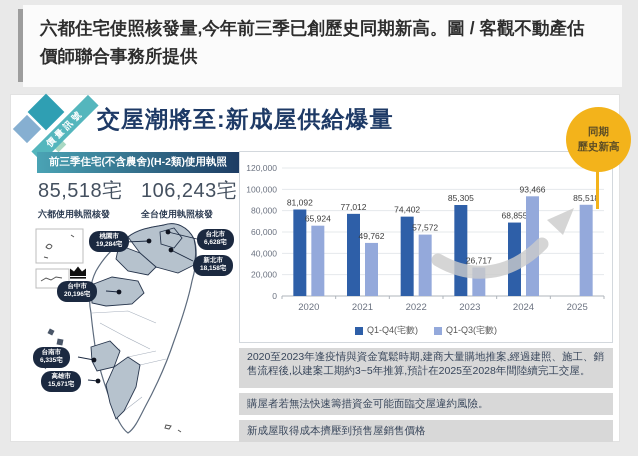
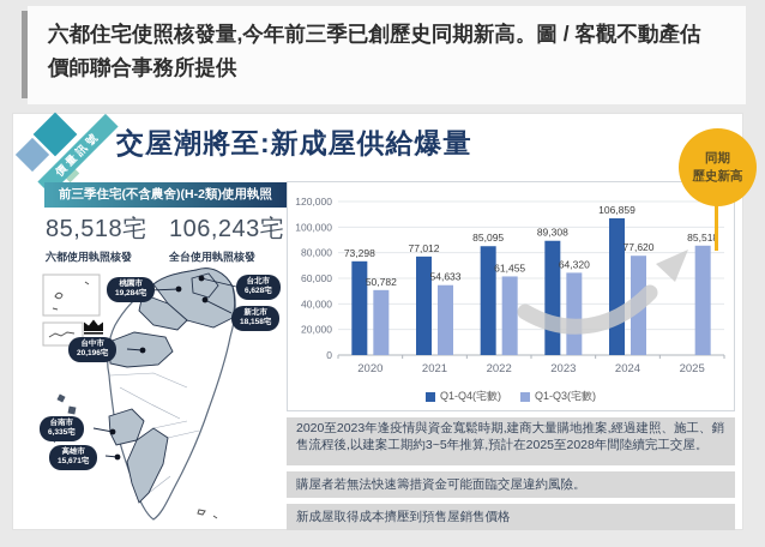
Q1-Q4(宅數)/2020: 81,092 -> 73,298
Q1-Q3(宅數)/2020: 65,924 -> 50,782
Q1-Q3(宅數)/2021: 49,762 -> 54,633
Q1-Q4(宅數)/2022: 74,402 -> 85,095
Q1-Q3(宅數)/2022: 57,572 -> 61,455
Q1-Q4(宅數)/2023: 85,305 -> 89,308
Q1-Q3(宅數)/2023: 26,717 -> 64,320
Q1-Q4(宅數)/2024: 68,855 -> 106,859
Q1-Q3(宅數)/2024: 93,466 -> 77,620
